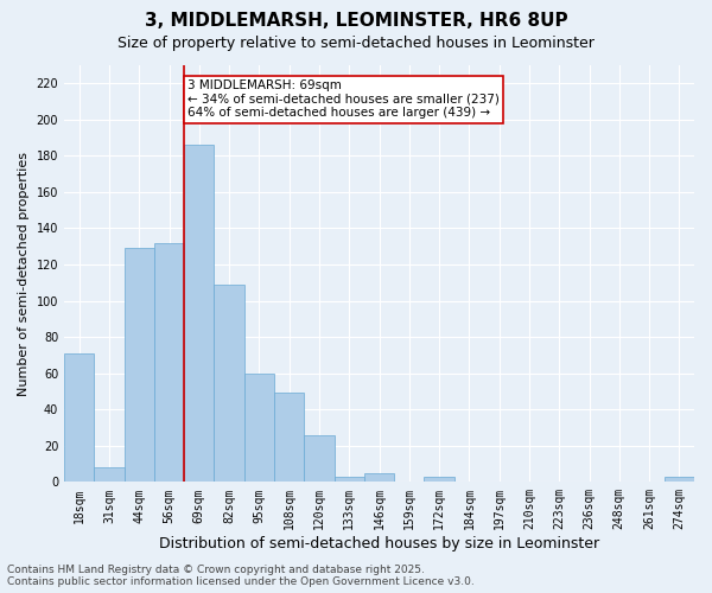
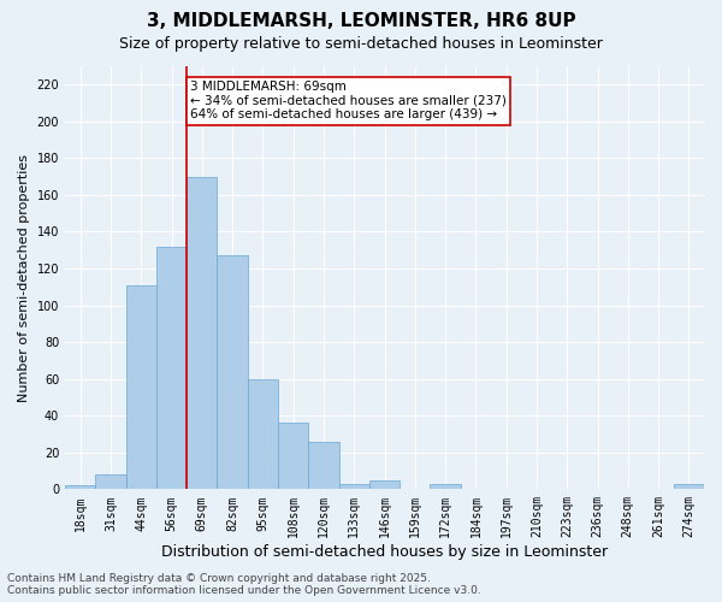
18sqm: 71 -> 2
44sqm: 129 -> 111
69sqm: 186 -> 170
82sqm: 109 -> 127
108sqm: 49 -> 36
